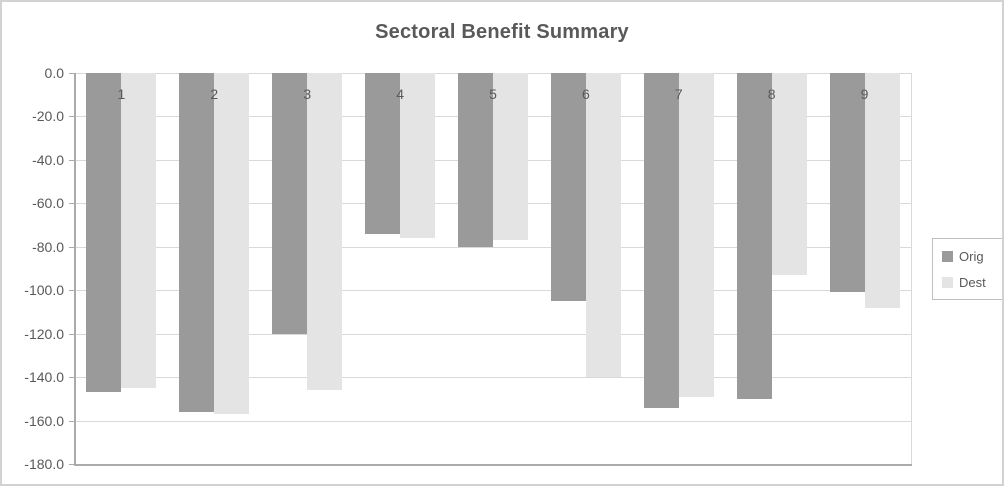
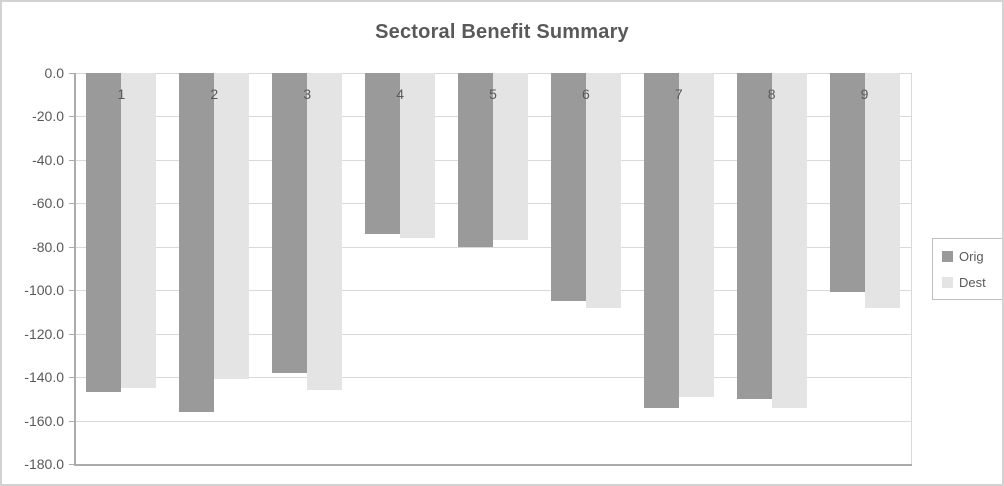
Dest/2: -157 -> -141
Orig/3: -120 -> -138
Dest/6: -140 -> -108
Dest/8: -93 -> -154
